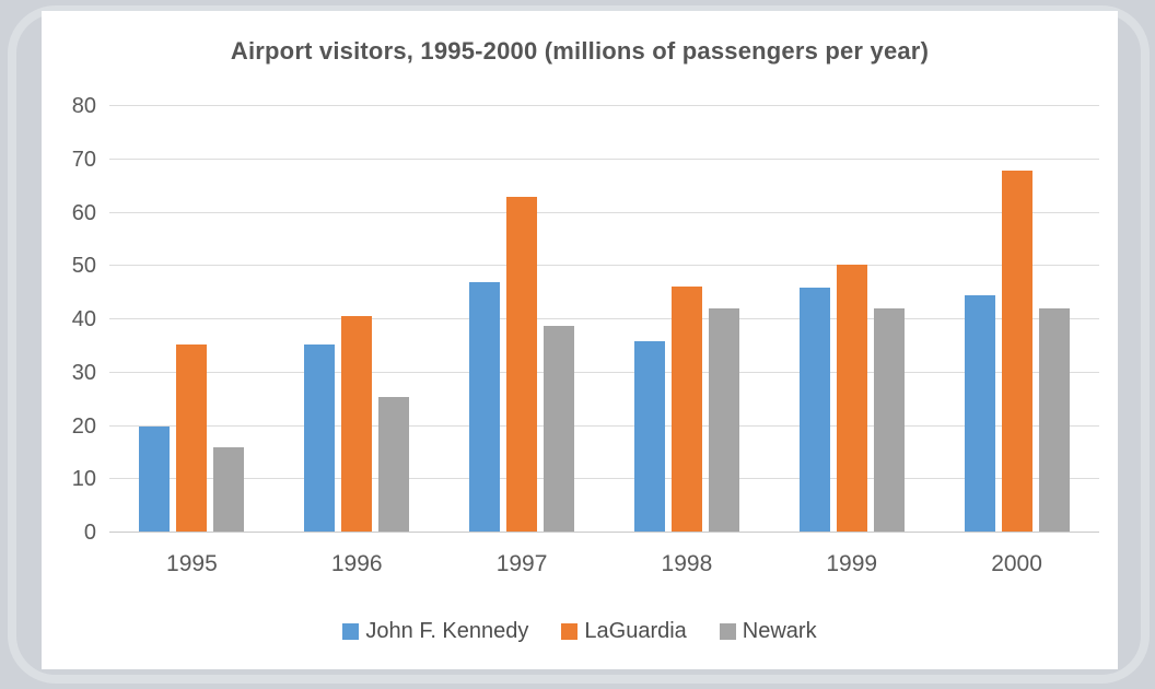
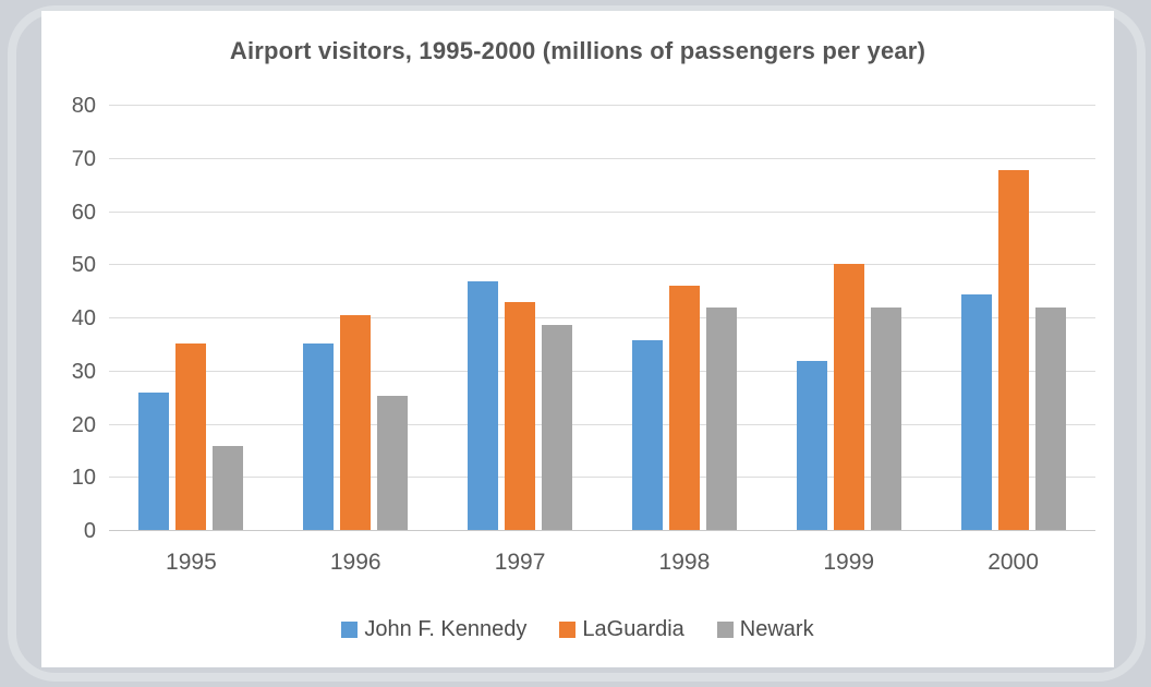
John F. Kennedy/1995: 20 -> 26
LaGuardia/1997: 63 -> 43
John F. Kennedy/1999: 46 -> 32
